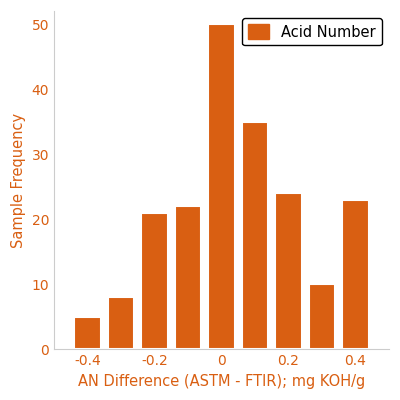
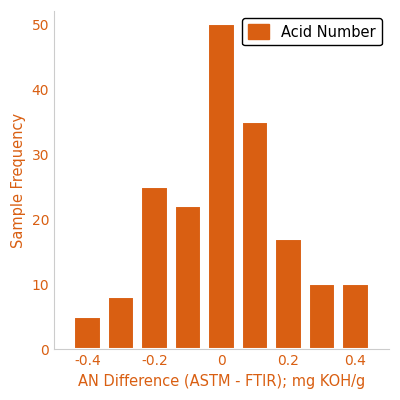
-0.2: 21 -> 25
0.2: 24 -> 17
0.4: 23 -> 10
